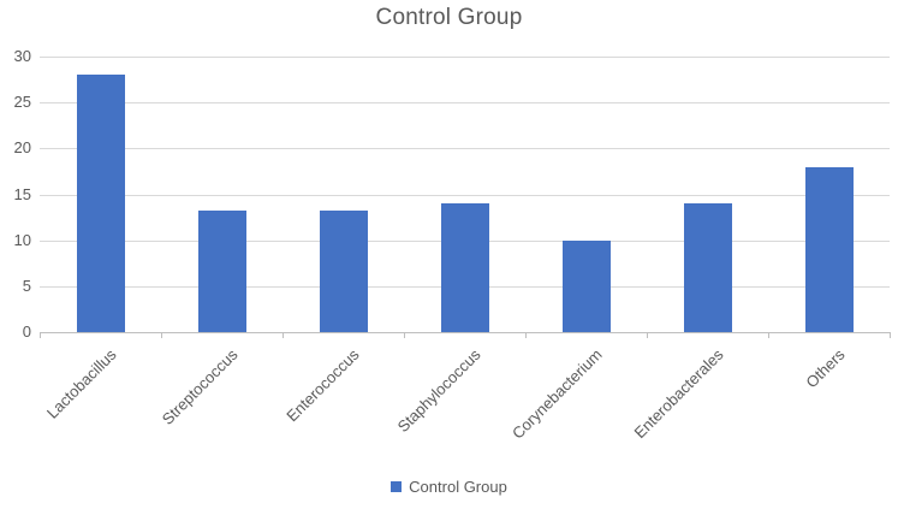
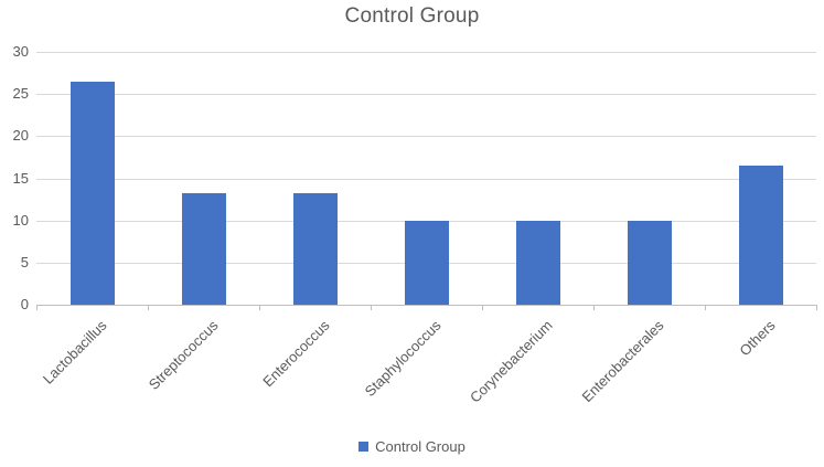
Lactobacillus: 28 -> 26
Staphylococcus: 14 -> 10
Enterobacterales: 14 -> 10
Others: 18 -> 16
